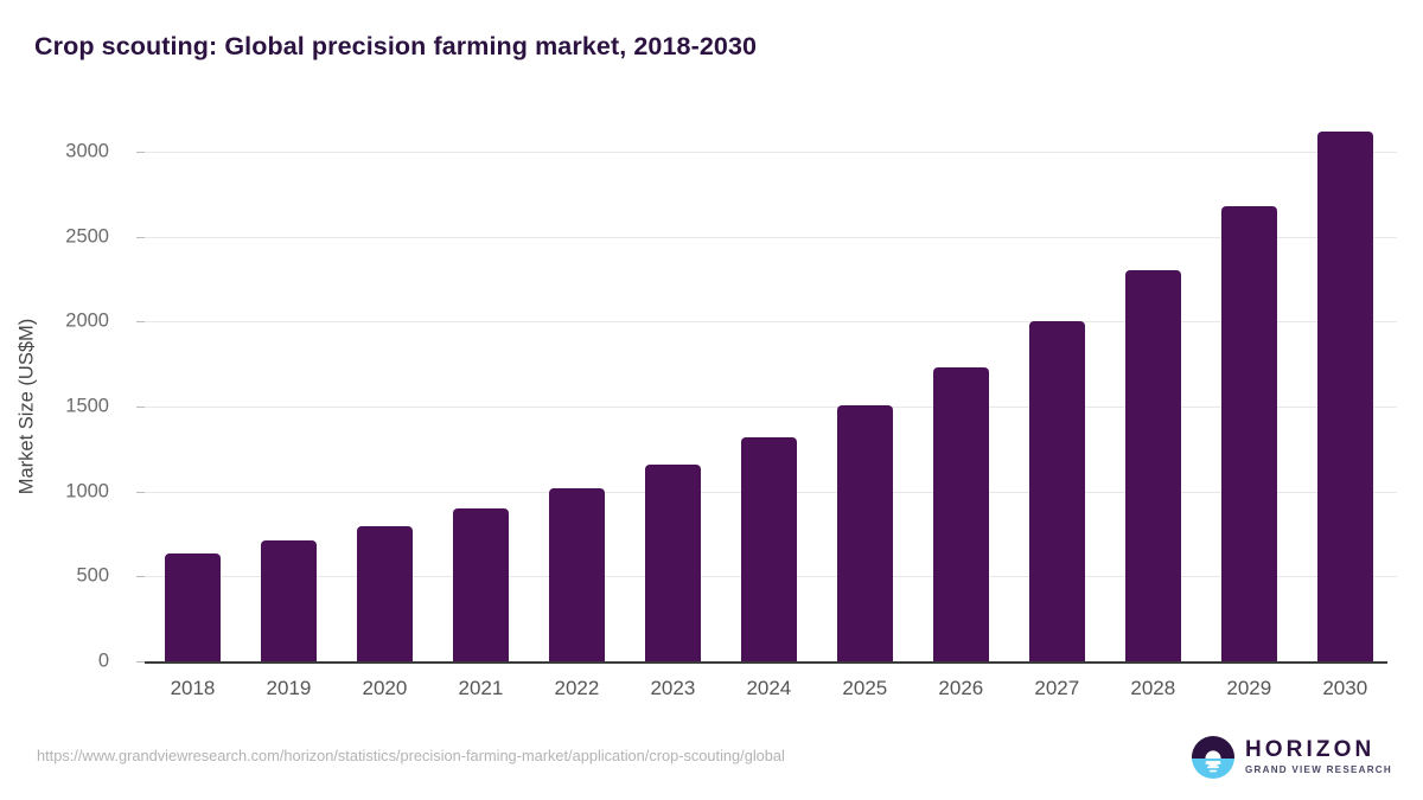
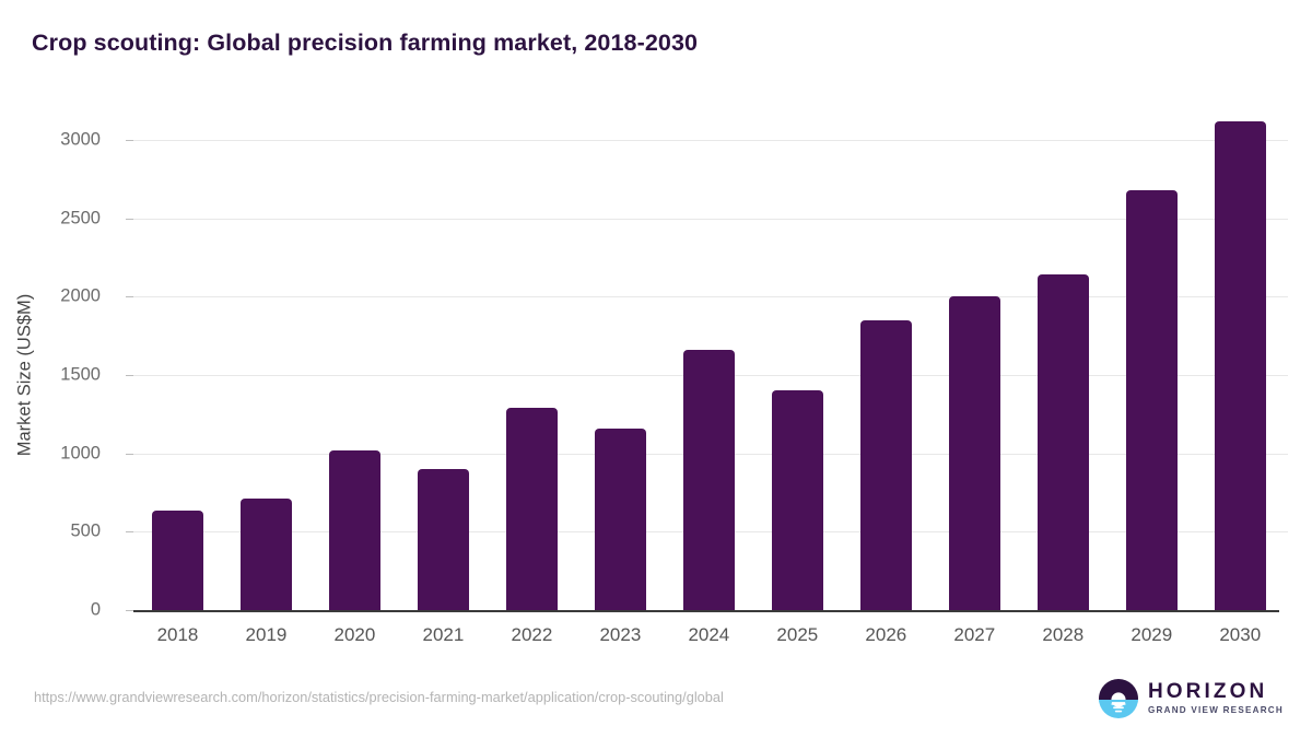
2020: 800 -> 1020
2022: 1020 -> 1290
2024: 1320 -> 1660
2025: 1510 -> 1400
2026: 1730 -> 1850
2028: 2300 -> 2140
